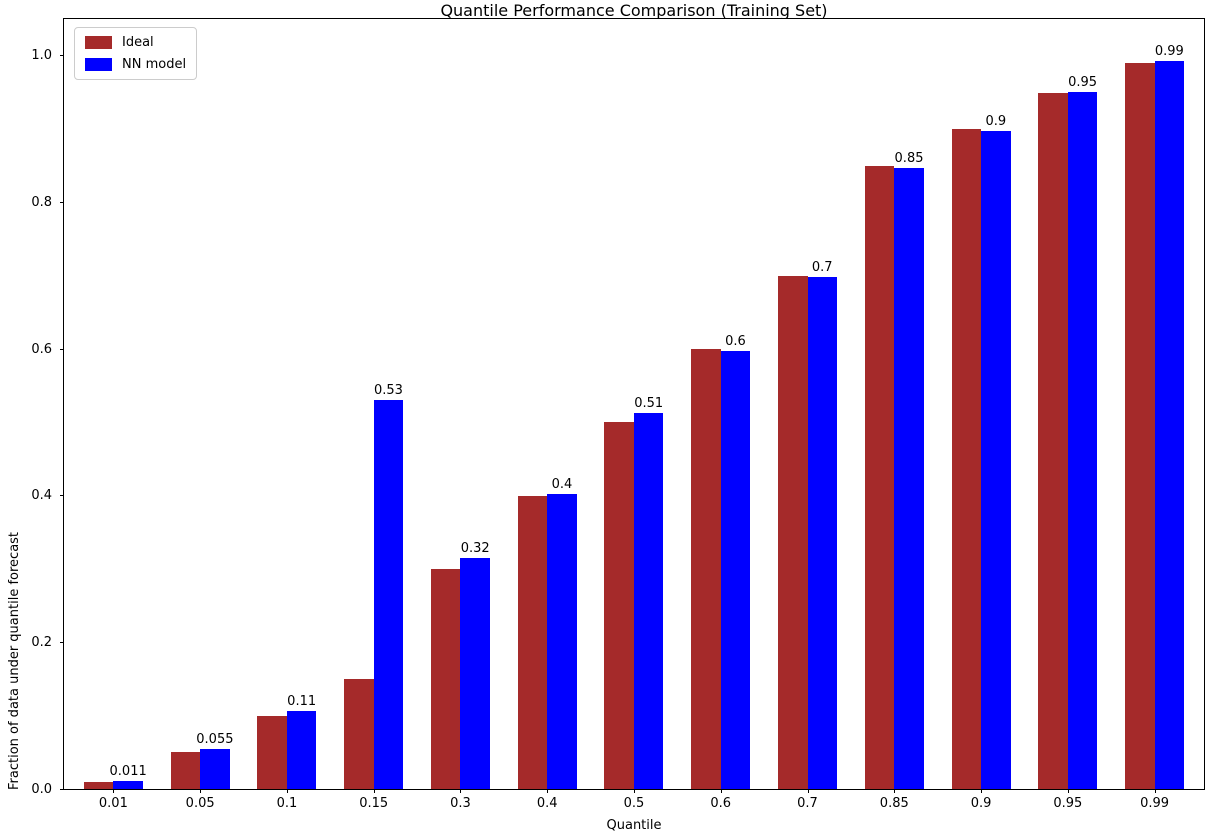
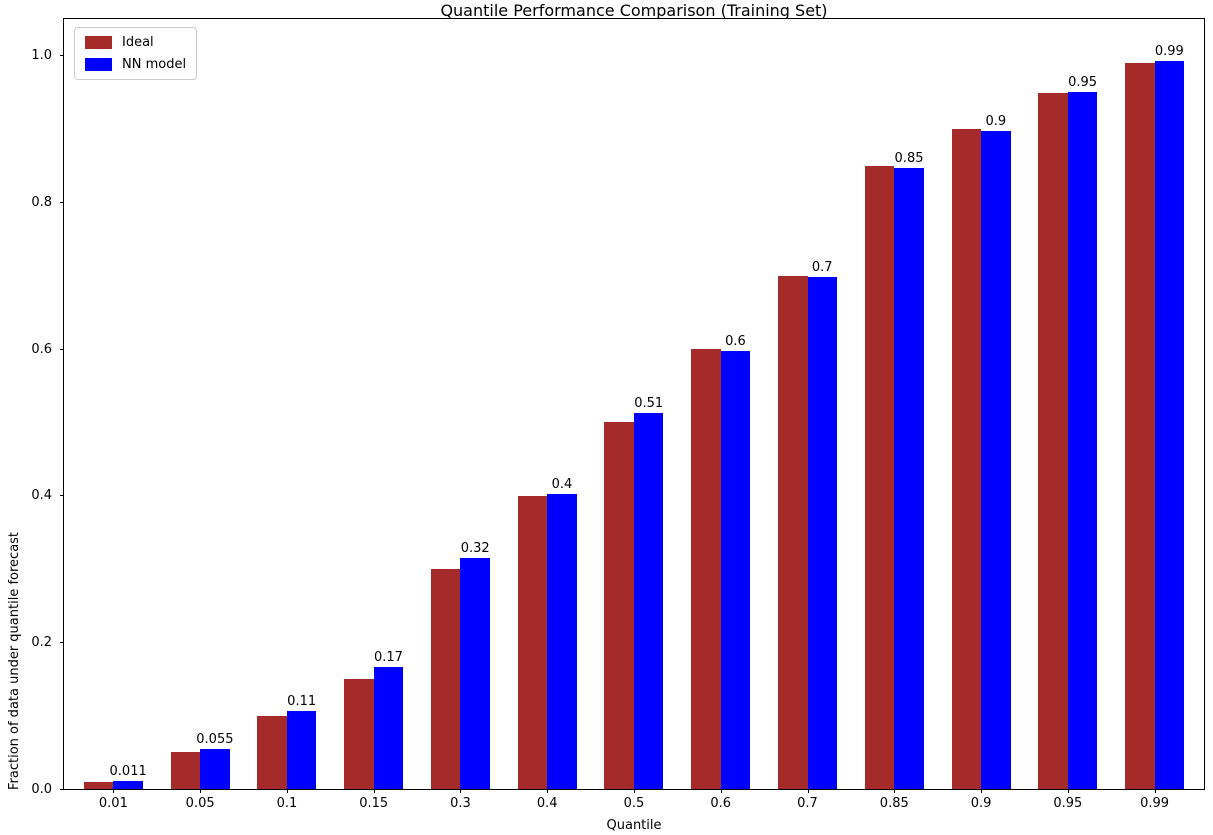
NN model/0.15: 0.53 -> 0.17
